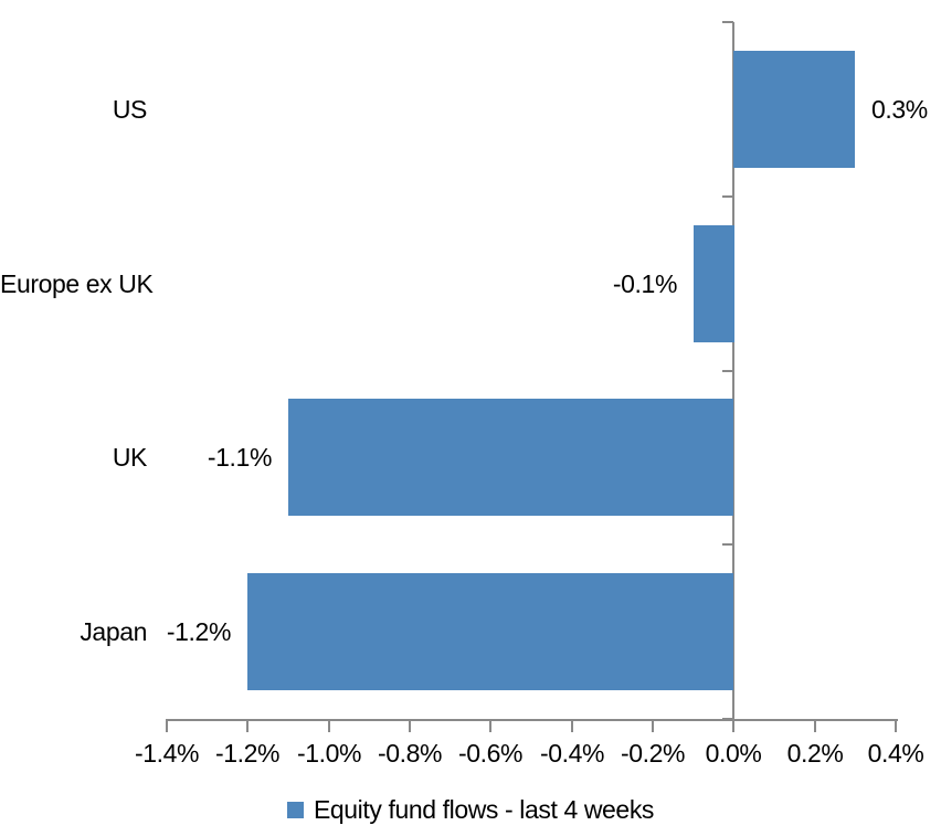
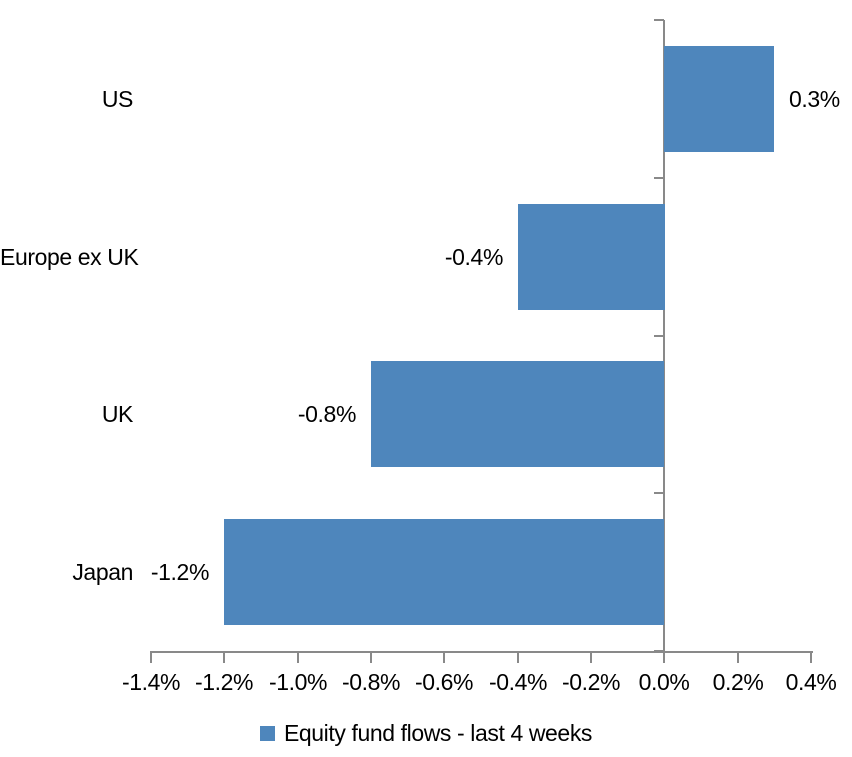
Europe ex UK: -0.1% -> -0.4%
UK: -1.1% -> -0.8%
